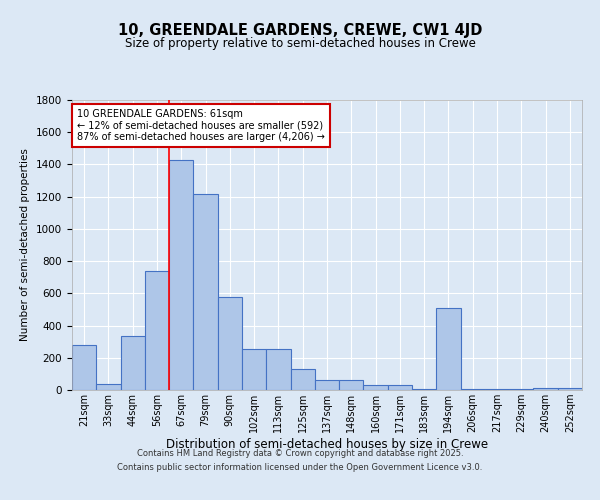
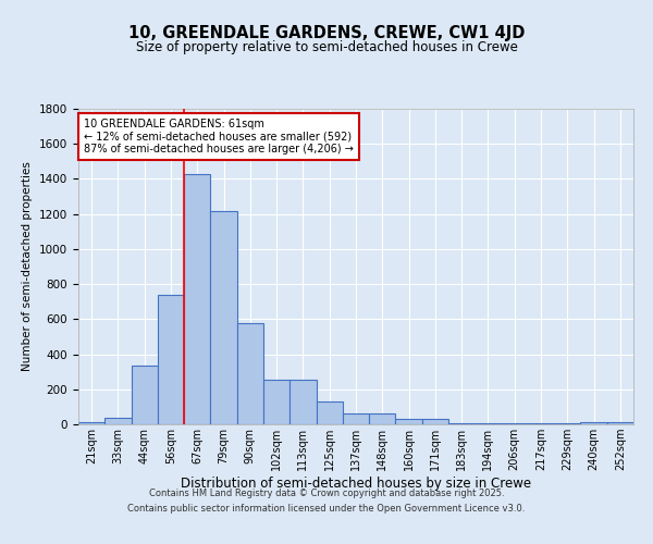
21sqm: 280 -> 20
194sqm: 510 -> 0
